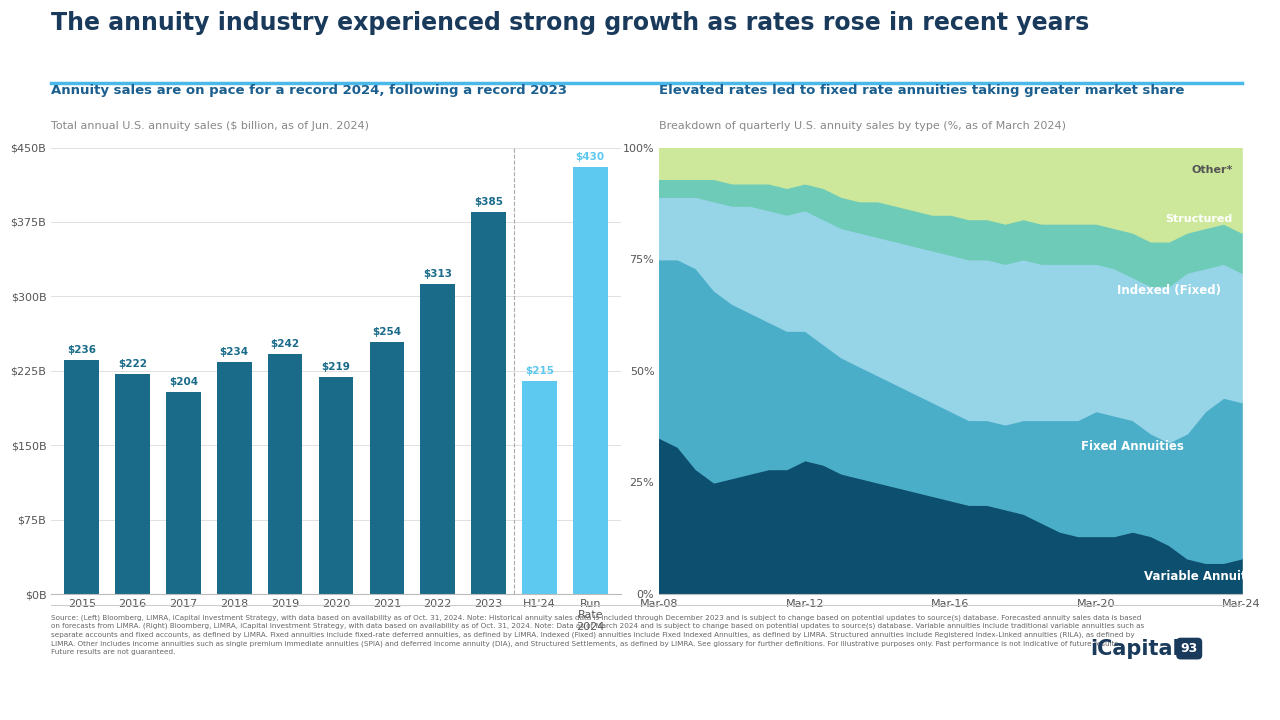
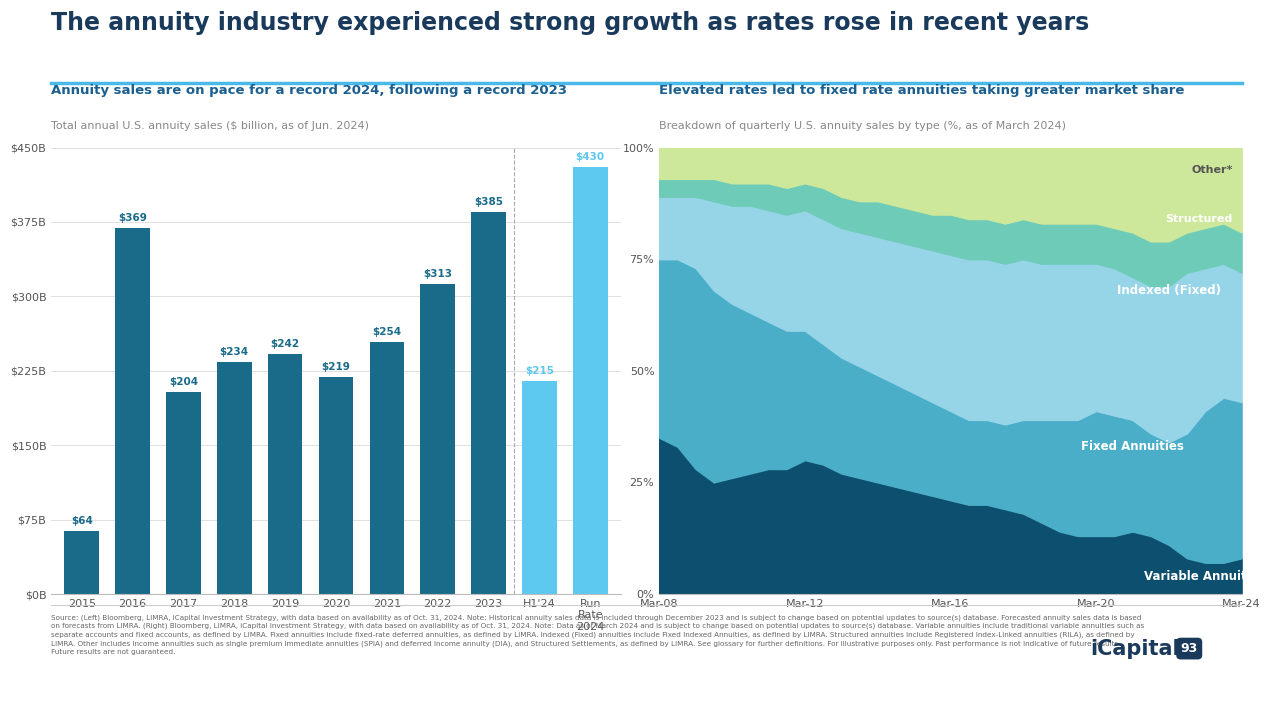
2015: $236 -> $64
2016: $222 -> $369
